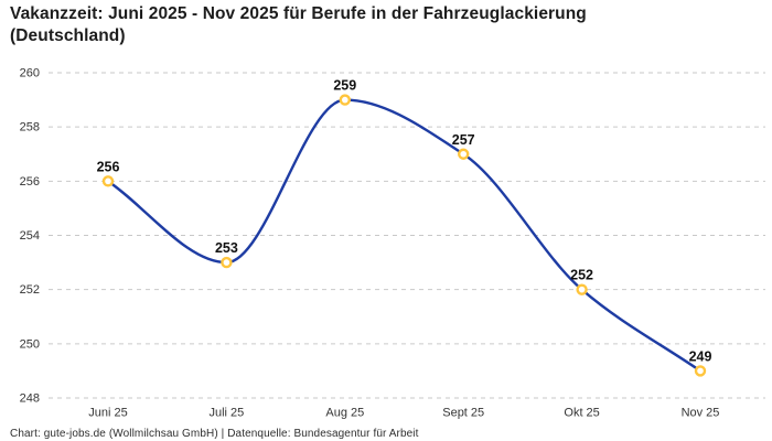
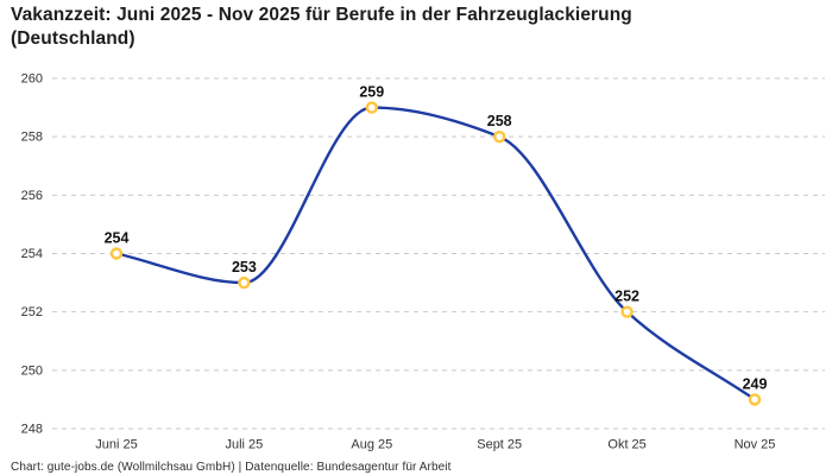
Juni 25: 256 -> 254
Sept 25: 257 -> 258
